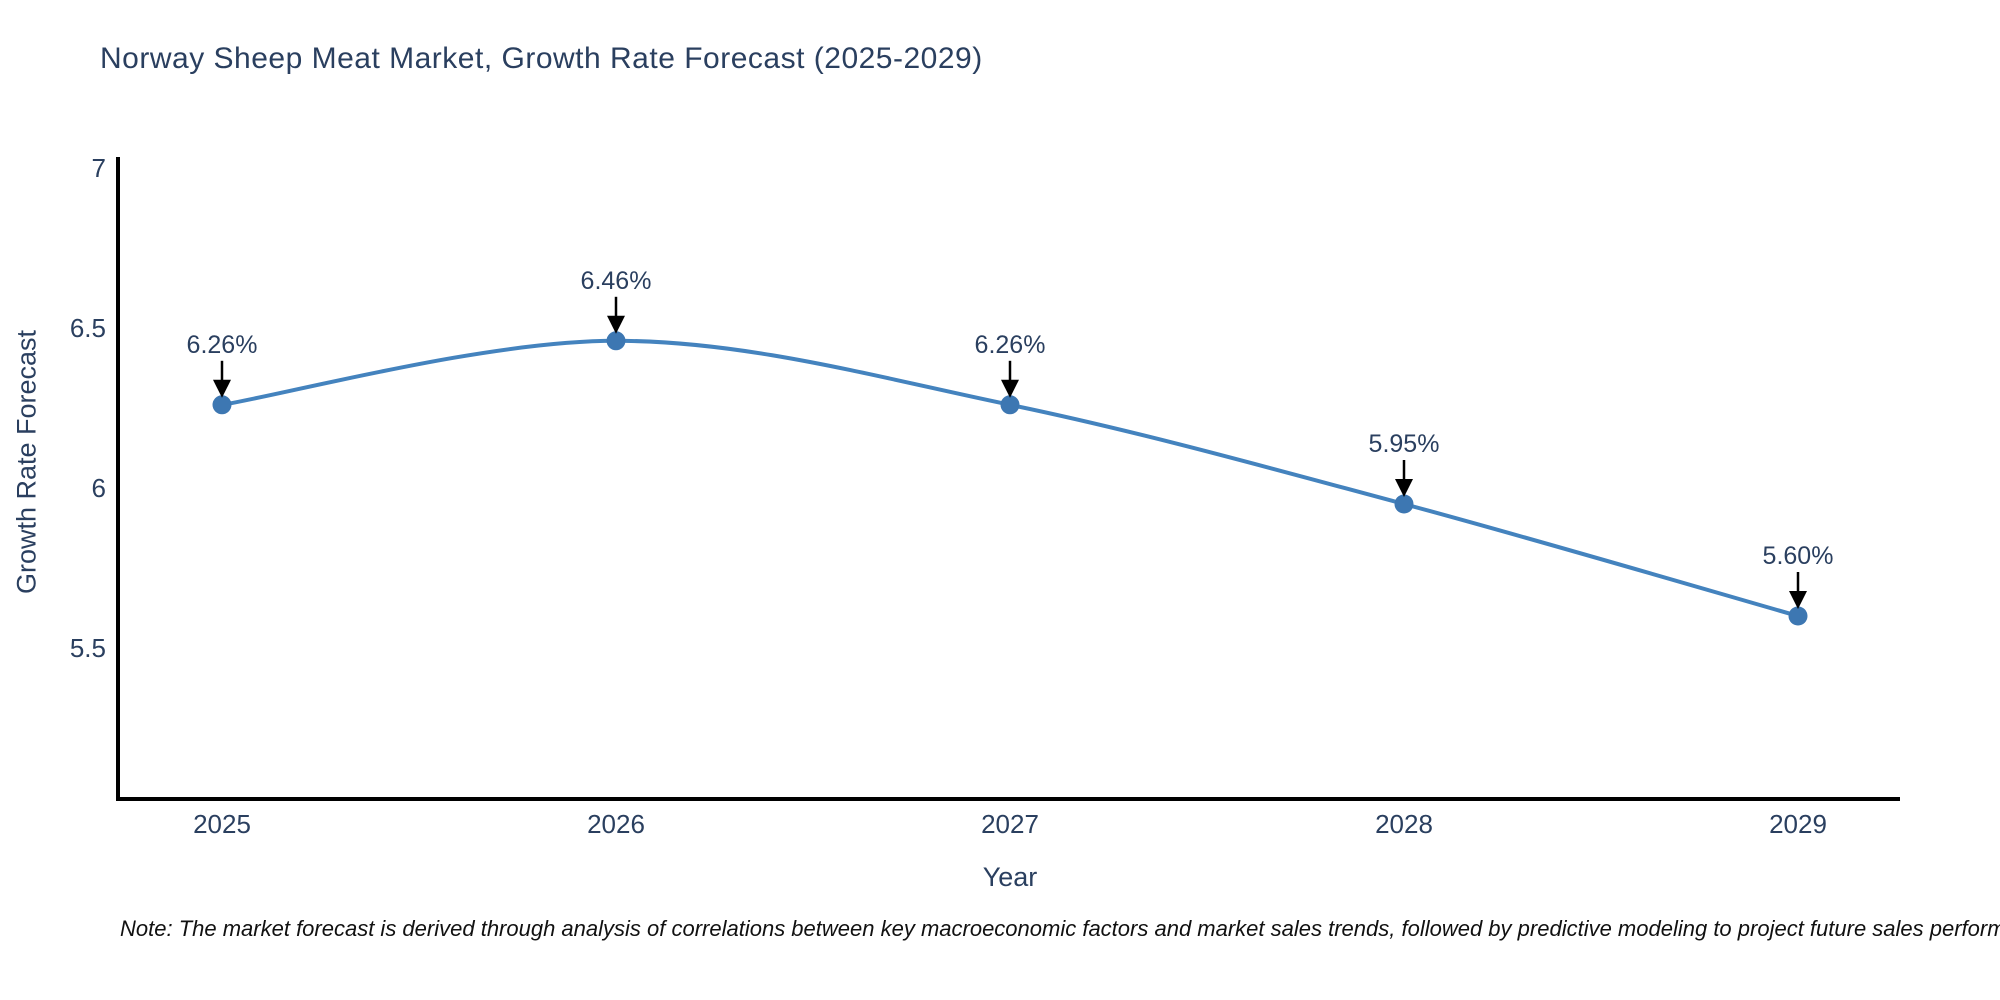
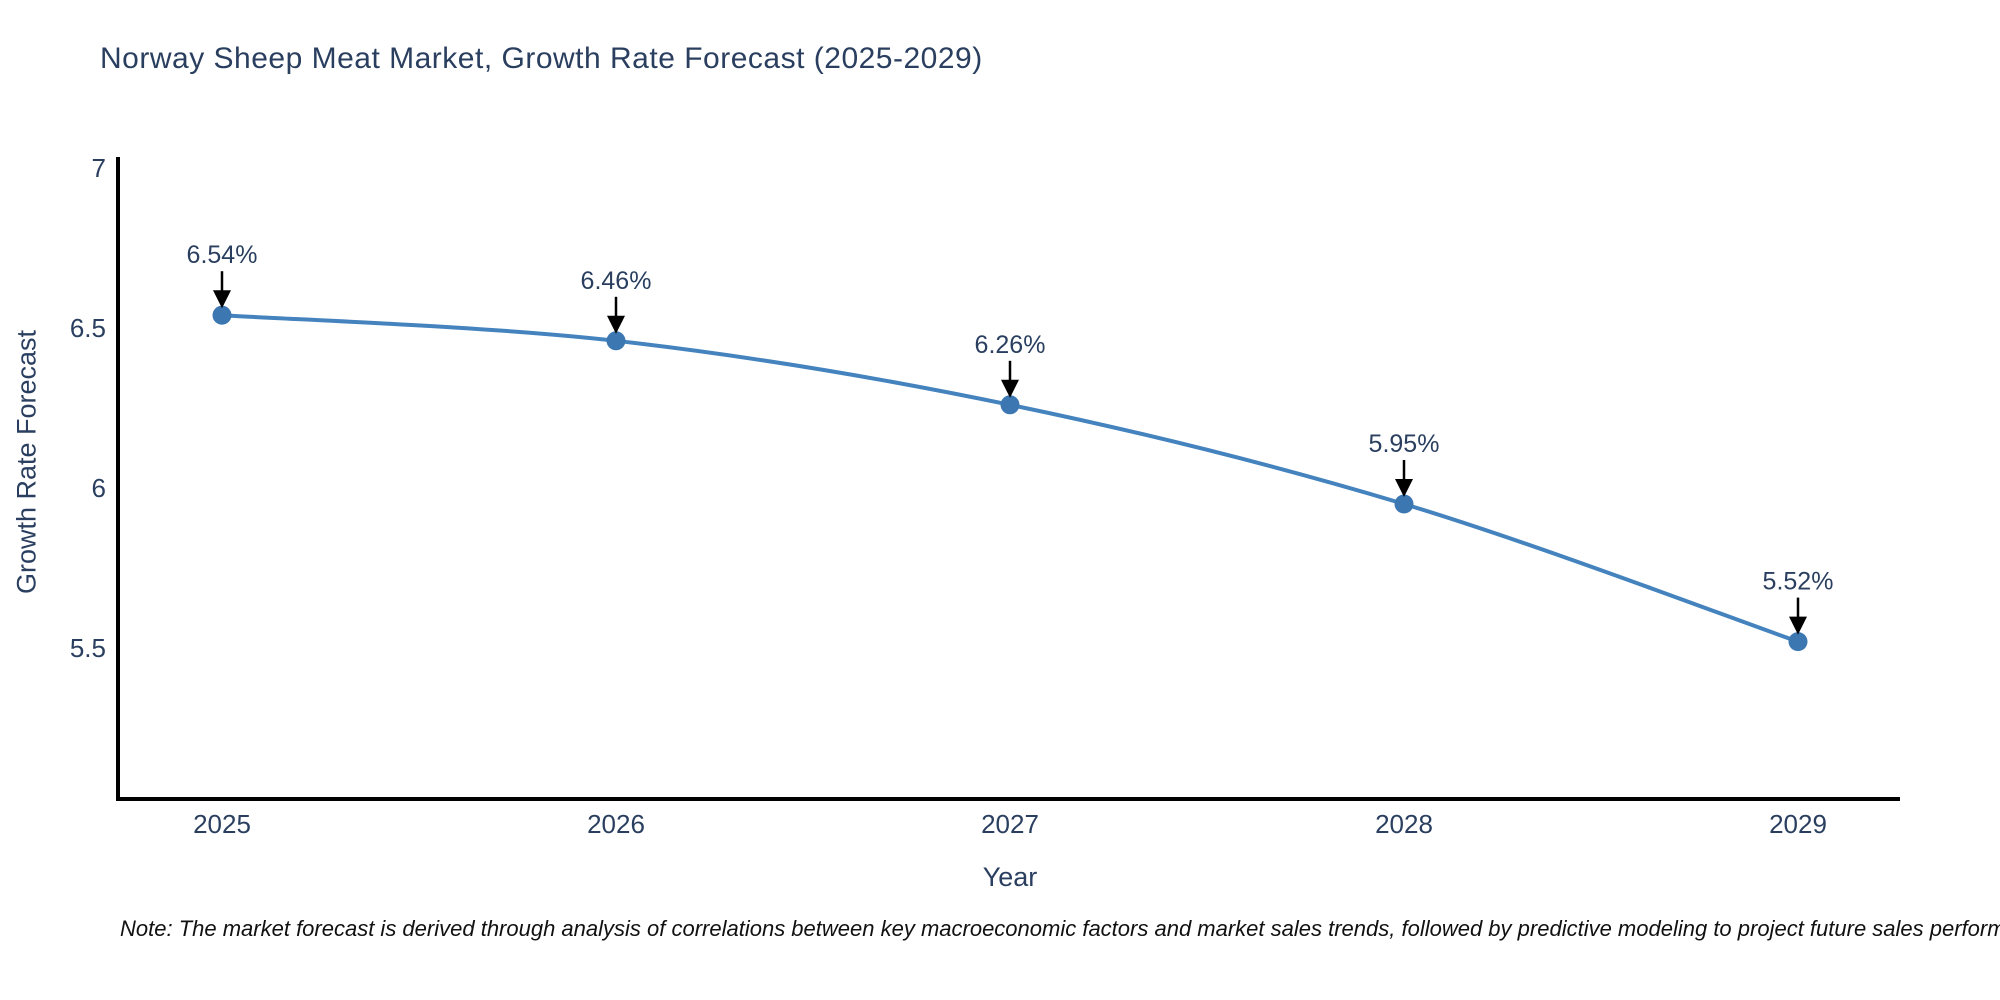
2025: 6.26% -> 6.54%
2029: 5.60% -> 5.52%
